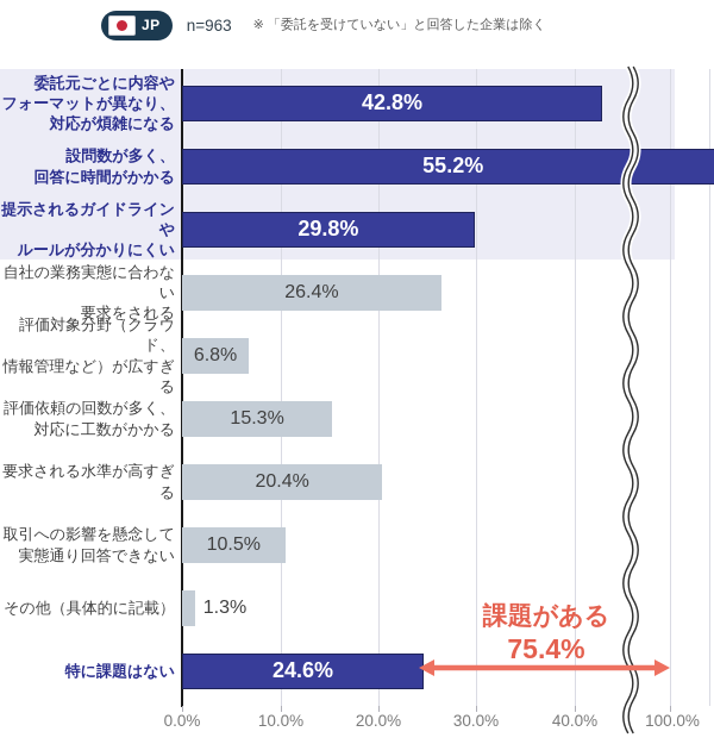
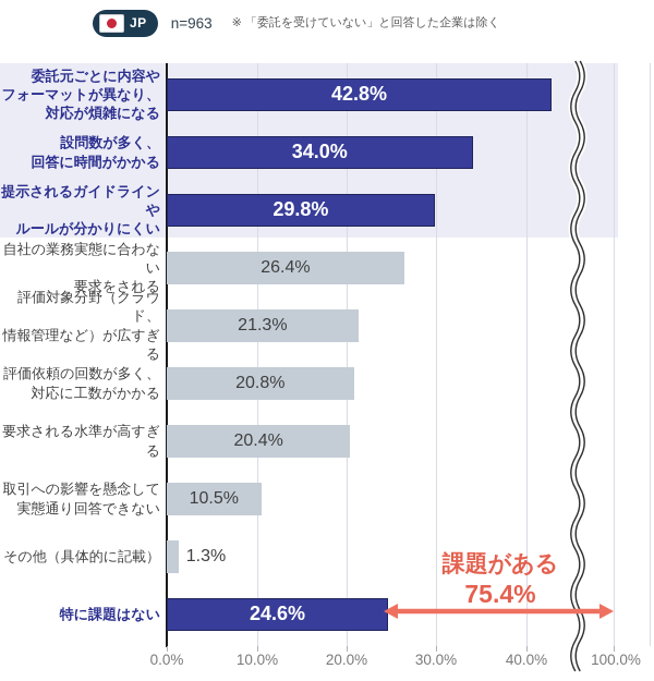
設問数が多く、 回答に時間がかかる: 55.2% -> 34.0%
評価対象分野（クラウド、 情報管理など）が広すぎる: 6.8% -> 21.3%
評価依頼の回数が多く、 対応に工数がかかる: 15.3% -> 20.8%
